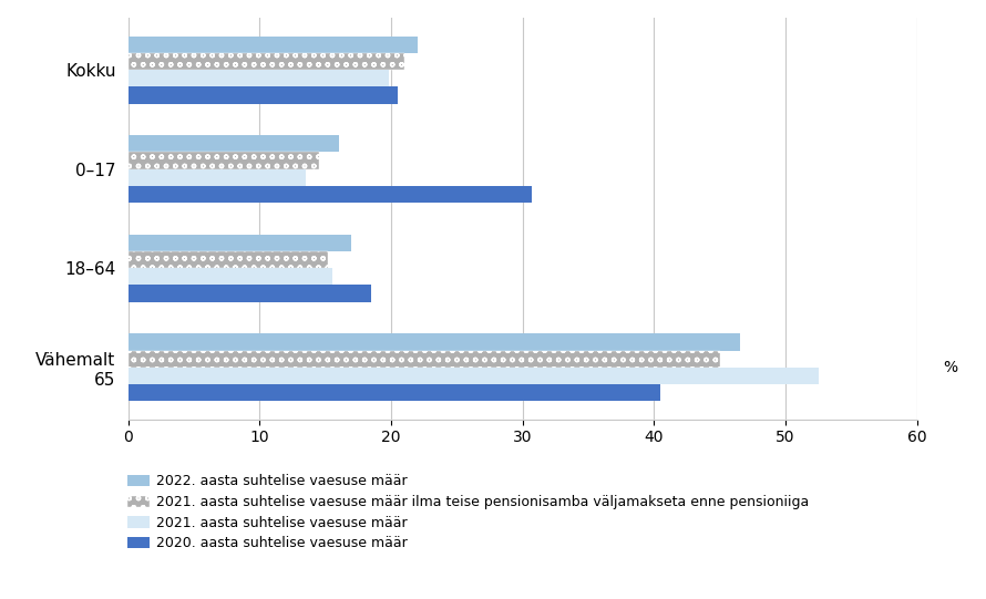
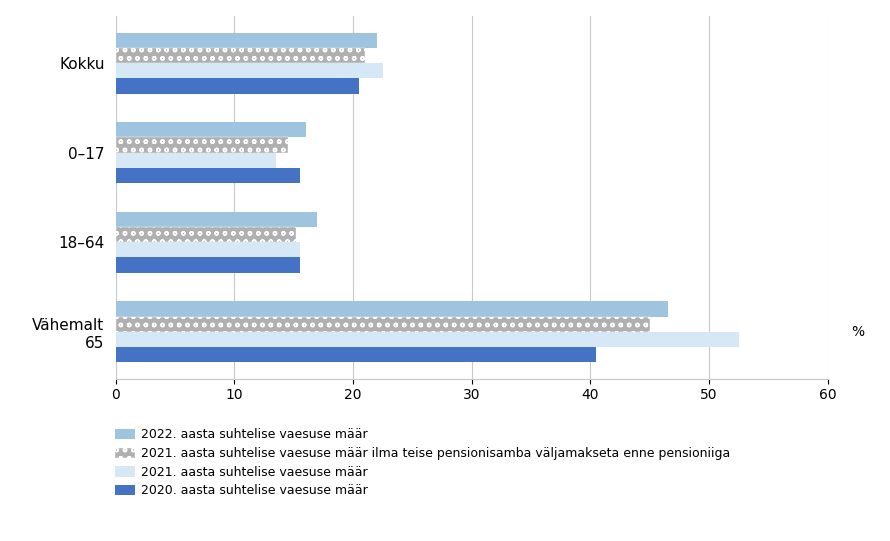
2021. aasta suhtelise vaesuse määr/Kokku: 19.8 -> 22.5
2020. aasta suhtelise vaesuse määr/0–17: 30.7 -> 15.5
2020. aasta suhtelise vaesuse määr/18–64: 18.5 -> 15.5
